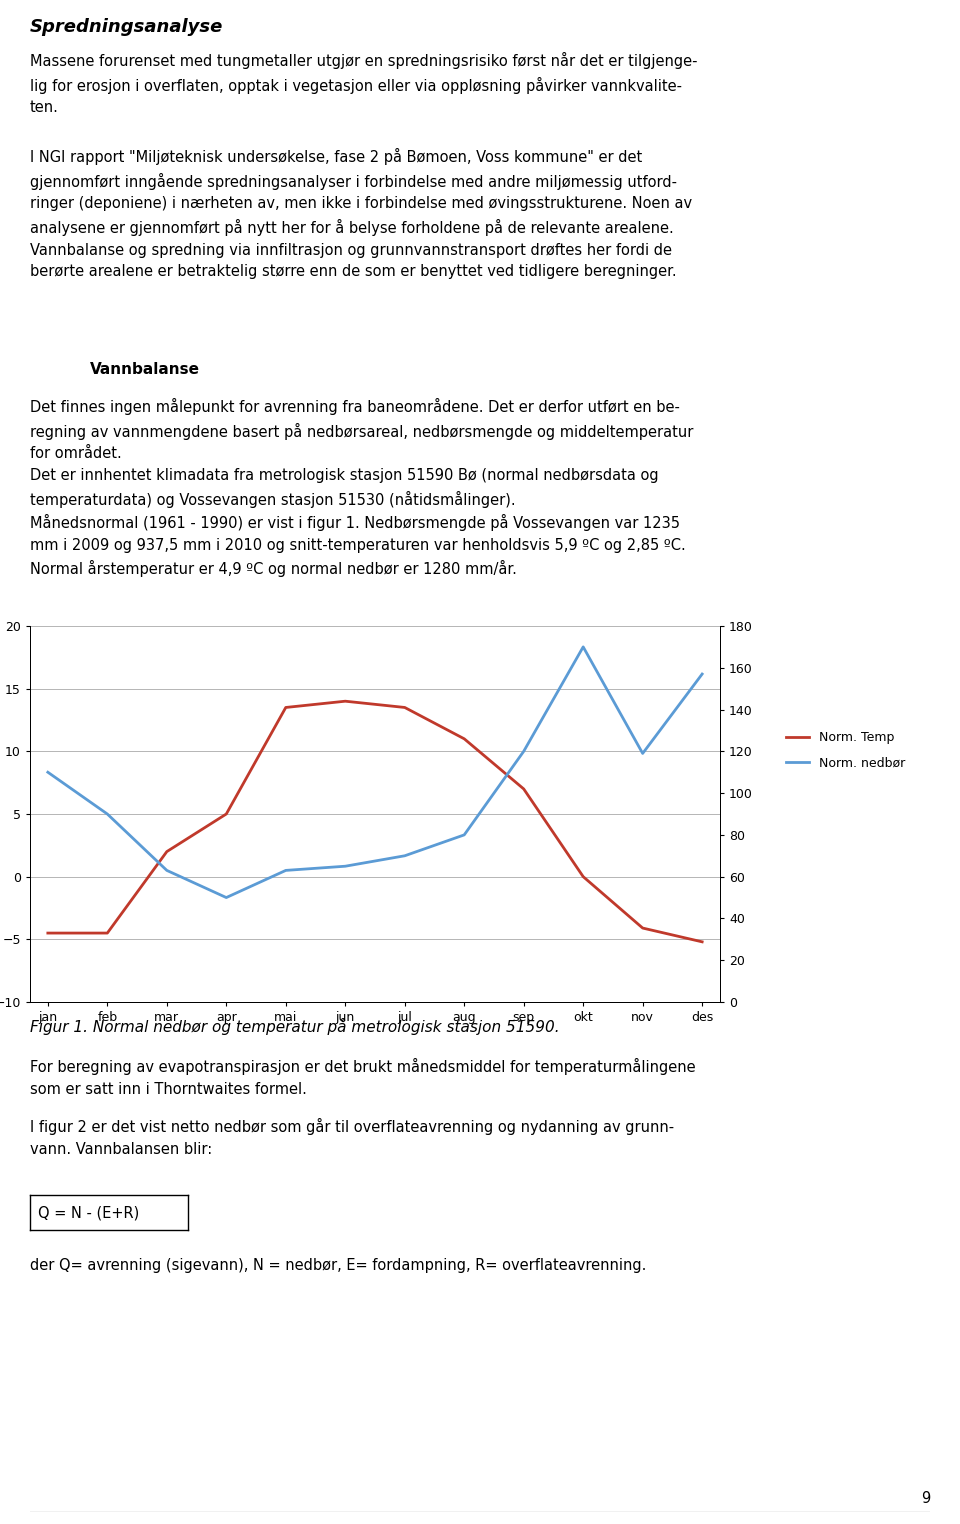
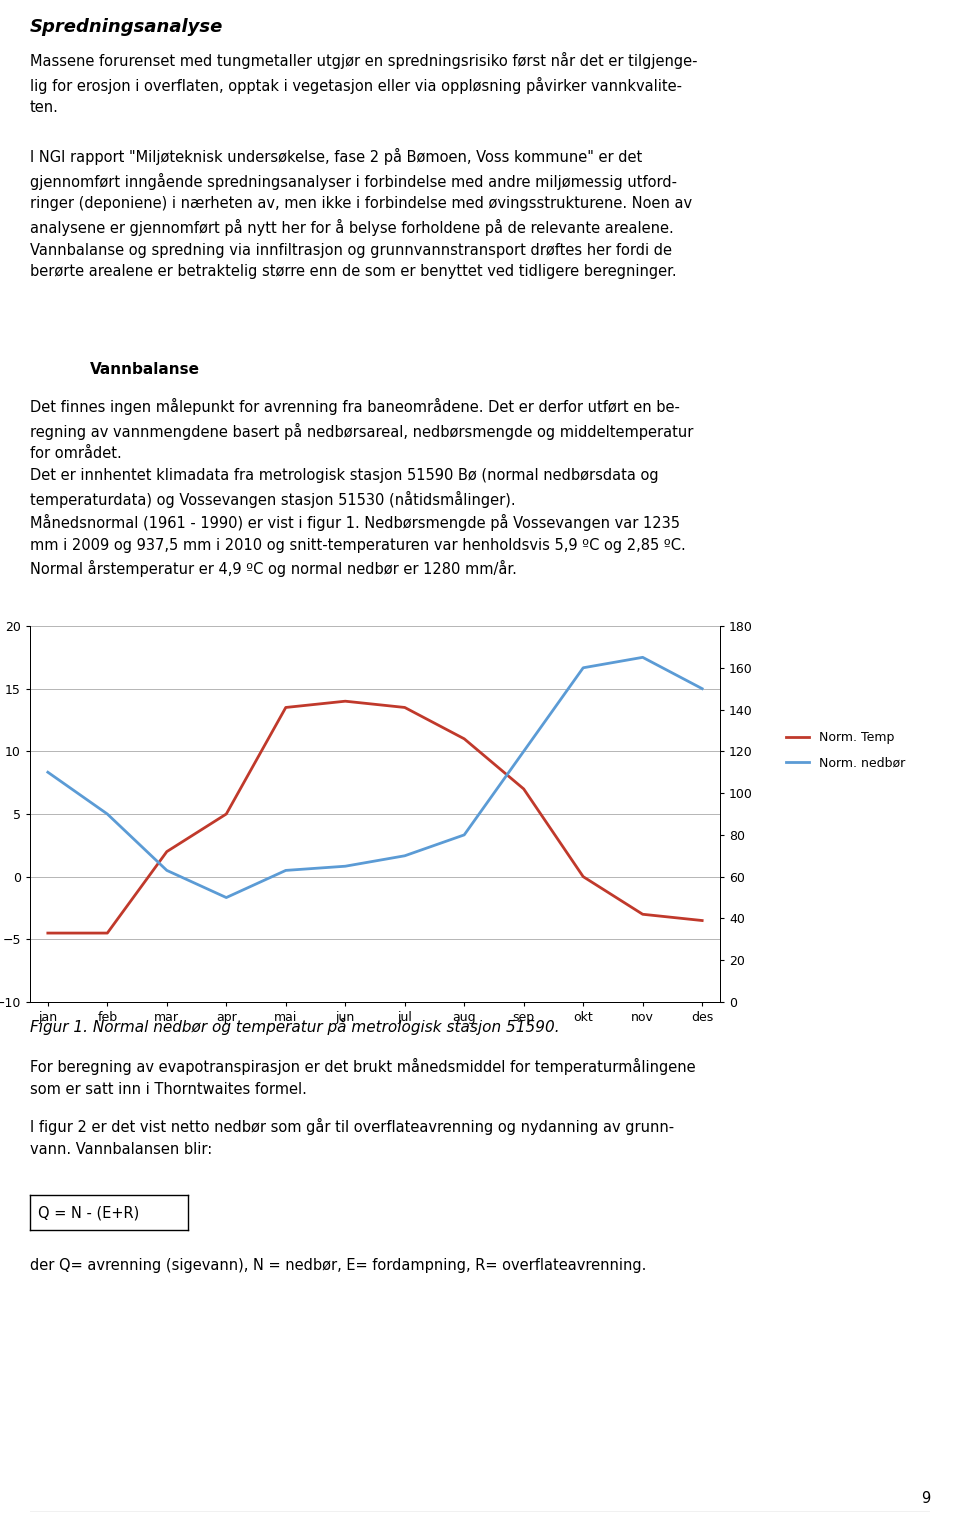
Norm. nedbør/okt: 170 -> 160
Norm. Temp/nov: -4.1 -> -3.0
Norm. nedbør/nov: 119 -> 165
Norm. Temp/des: -5.2 -> -3.5
Norm. nedbør/des: 157 -> 150
